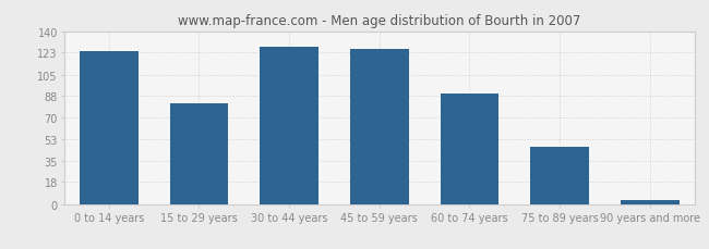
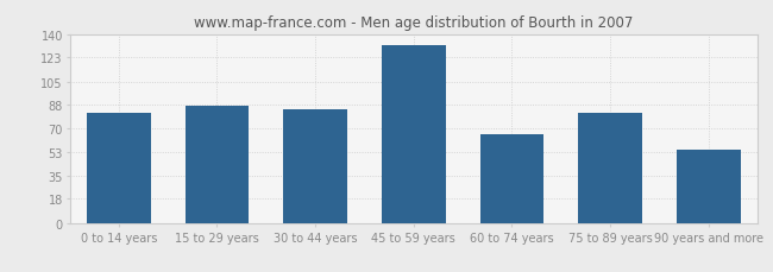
0 to 14 years: 124 -> 82
15 to 29 years: 82 -> 87
30 to 44 years: 128 -> 84
45 to 59 years: 126 -> 132
60 to 74 years: 90 -> 66
75 to 89 years: 46 -> 82
90 years and more: 3 -> 54
